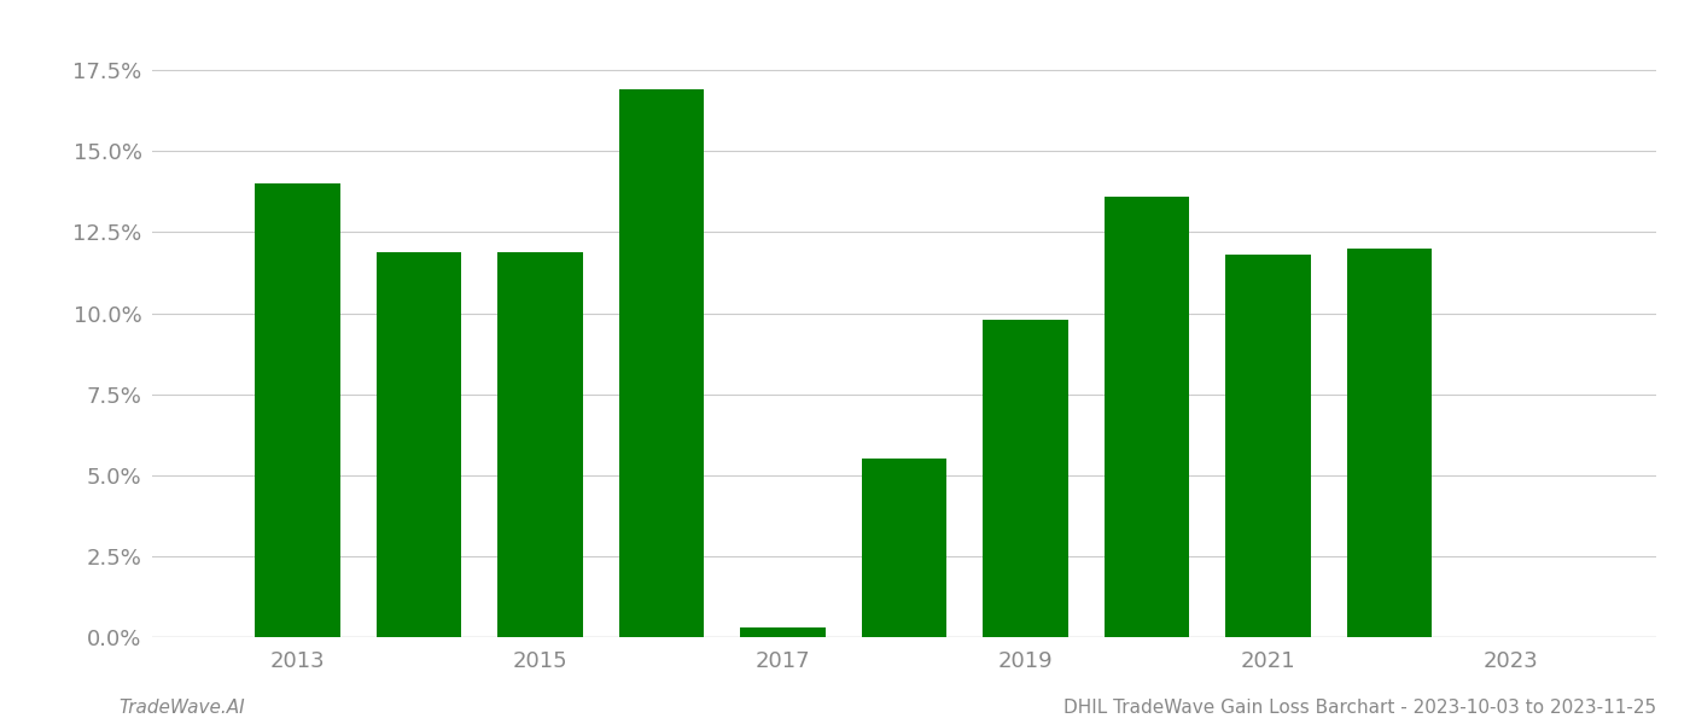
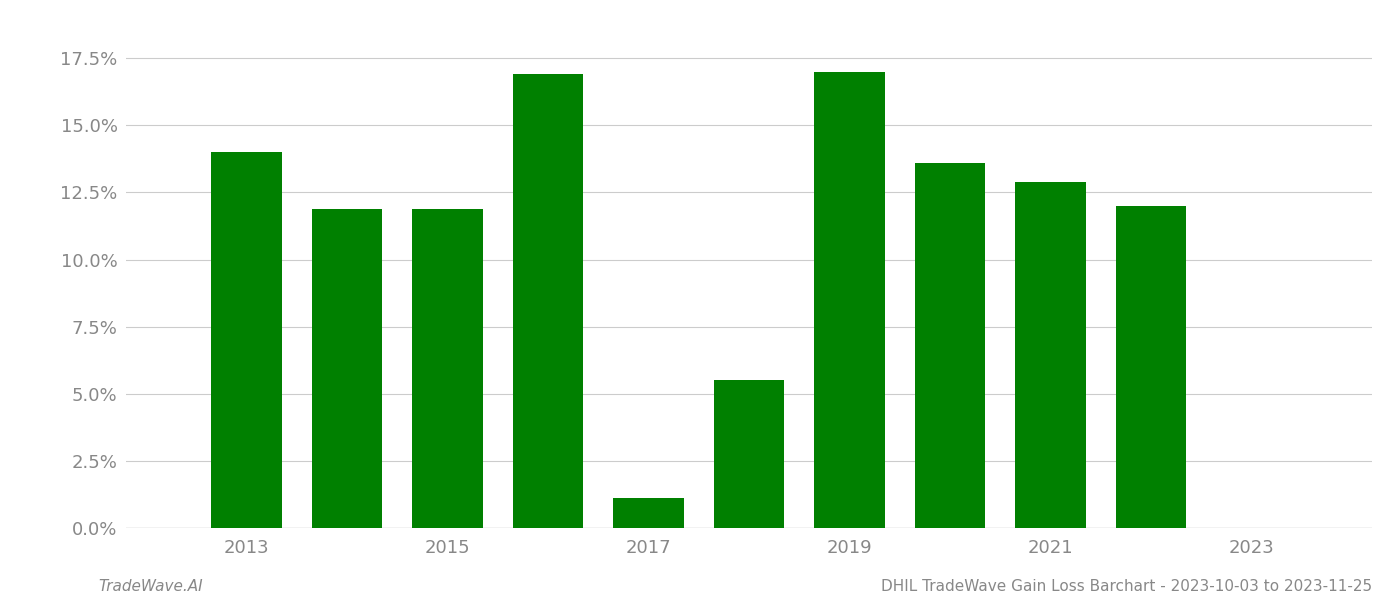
2017: 0.3% -> 1.1%
2019: 9.8% -> 17.0%
2021: 11.8% -> 12.9%
